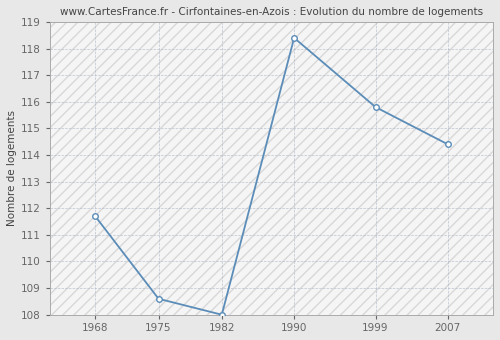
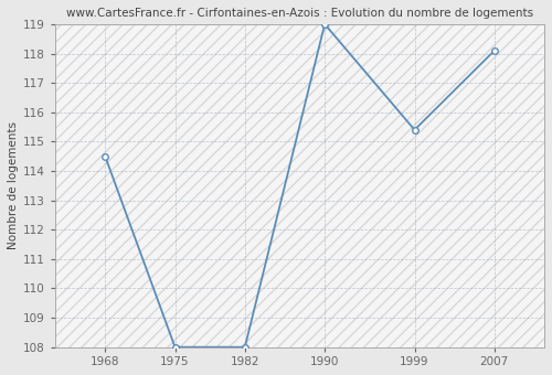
1968: 111.7 -> 114.5
1975: 108.6 -> 108.0
1990: 118.4 -> 119.0
1999: 115.8 -> 115.4
2007: 114.4 -> 118.1
